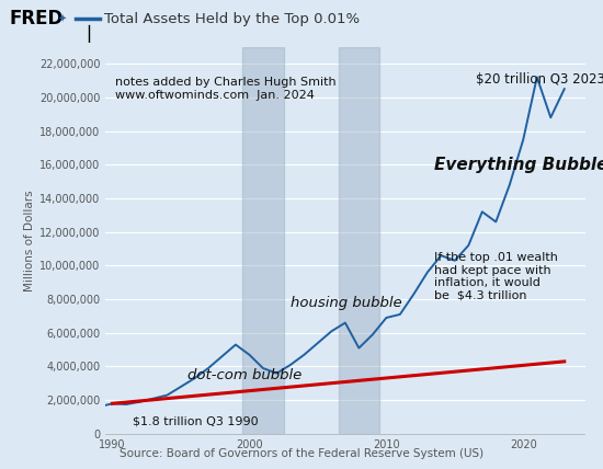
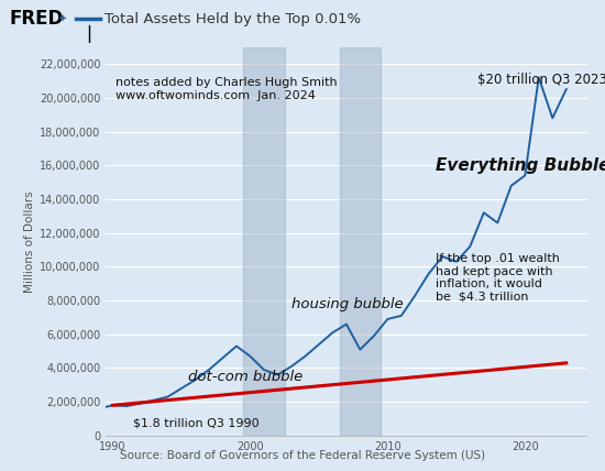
2020: 17,500,000 -> 15,400,000
